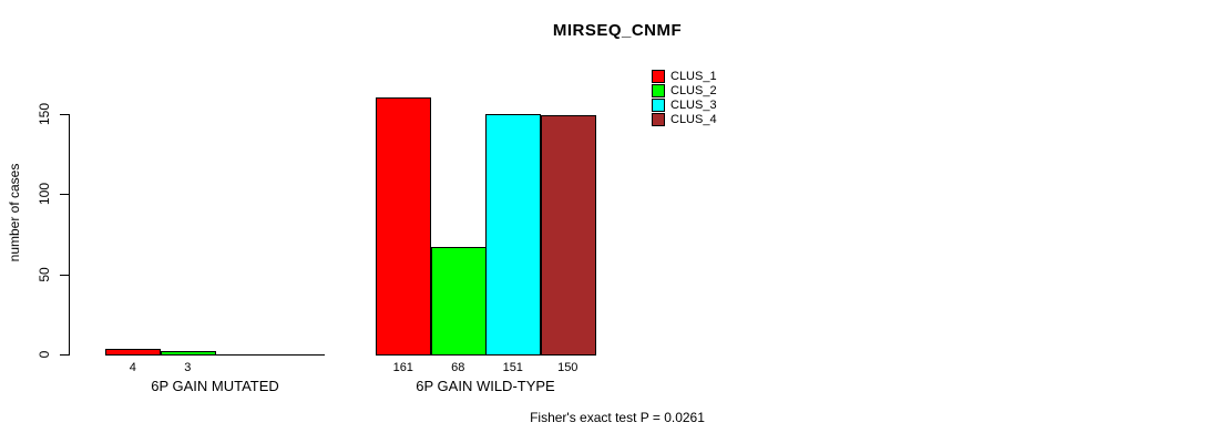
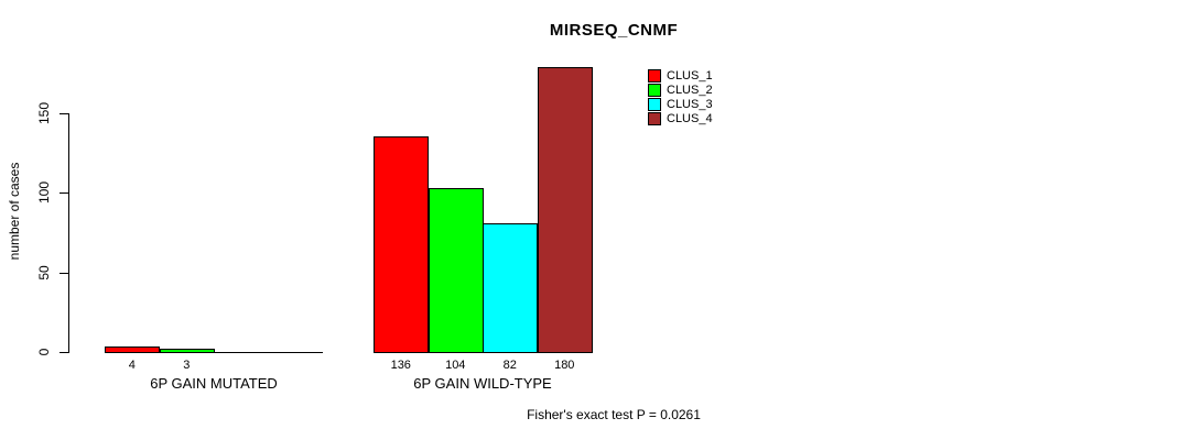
CLUS_1/6P GAIN WILD-TYPE: 161 -> 136
CLUS_2/6P GAIN WILD-TYPE: 68 -> 104
CLUS_3/6P GAIN WILD-TYPE: 151 -> 82
CLUS_4/6P GAIN WILD-TYPE: 150 -> 180
